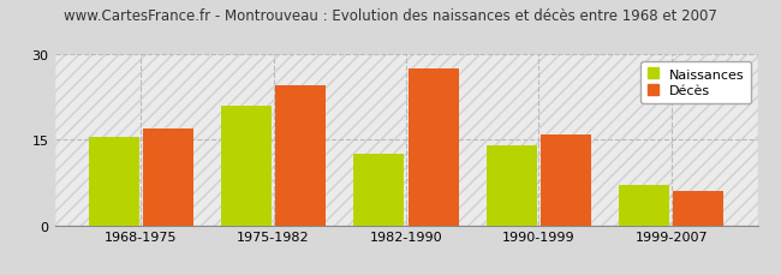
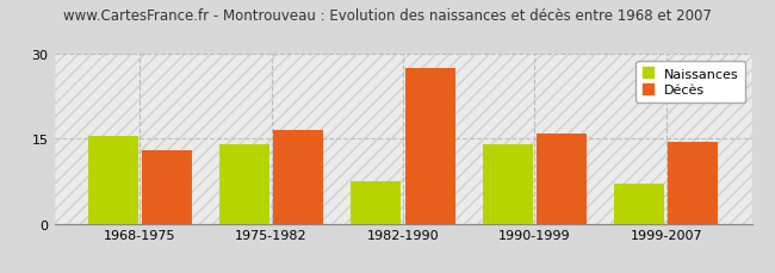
Décès/1968-1975: 17.0 -> 13.0
Naissances/1975-1982: 21.0 -> 14.0
Décès/1975-1982: 24.5 -> 16.5
Naissances/1982-1990: 12.5 -> 7.5
Décès/1999-2007: 6.0 -> 14.5
